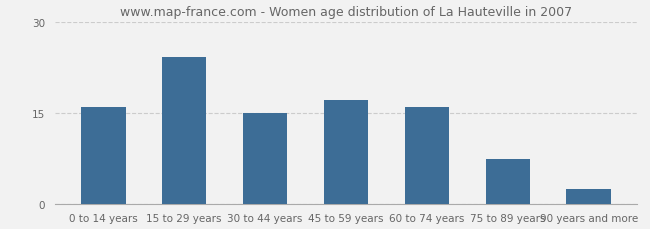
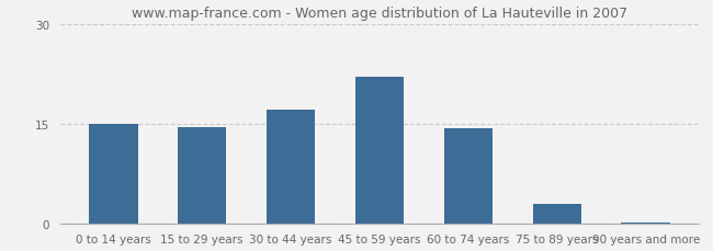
0 to 14 years: 16.0 -> 15.0
15 to 29 years: 24.2 -> 14.5
30 to 44 years: 15.0 -> 17.0
45 to 59 years: 17.0 -> 22.0
60 to 74 years: 16.0 -> 14.2
75 to 89 years: 7.4 -> 3.0
90 years and more: 2.4 -> 0.2
